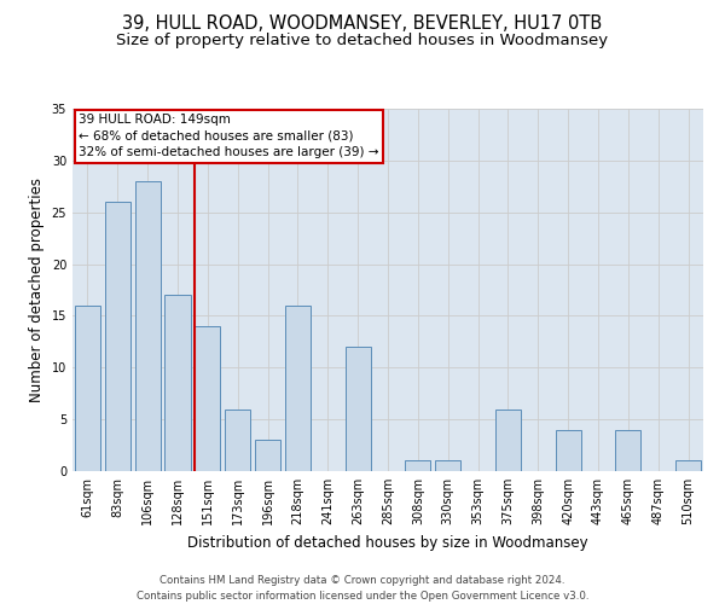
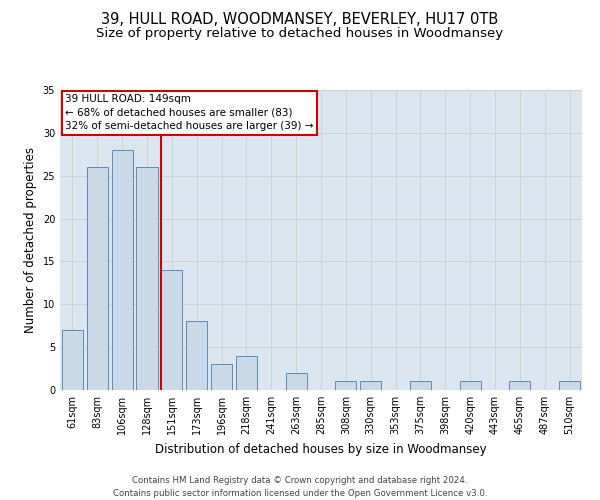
61sqm: 16 -> 7
128sqm: 17 -> 26
173sqm: 6 -> 8
218sqm: 16 -> 4
263sqm: 12 -> 2
375sqm: 6 -> 1
420sqm: 4 -> 1
465sqm: 4 -> 1
